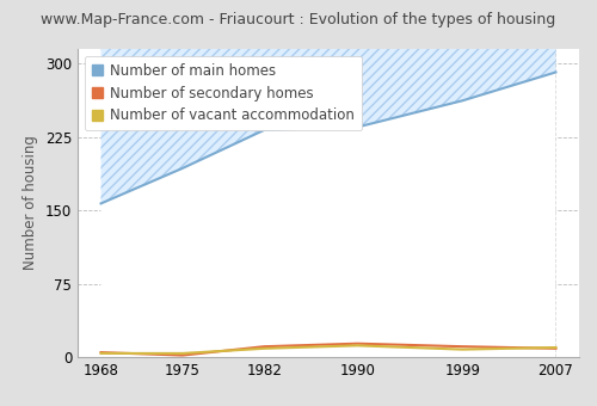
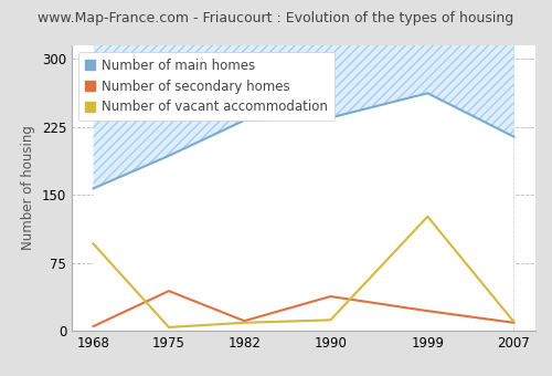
Number of vacant accommodation/1968: 4 -> 96
Number of secondary homes/1975: 2 -> 44
Number of secondary homes/1990: 14 -> 38
Number of secondary homes/1999: 11 -> 22
Number of vacant accommodation/1999: 8 -> 126
Number of main homes/2007: 291 -> 214
